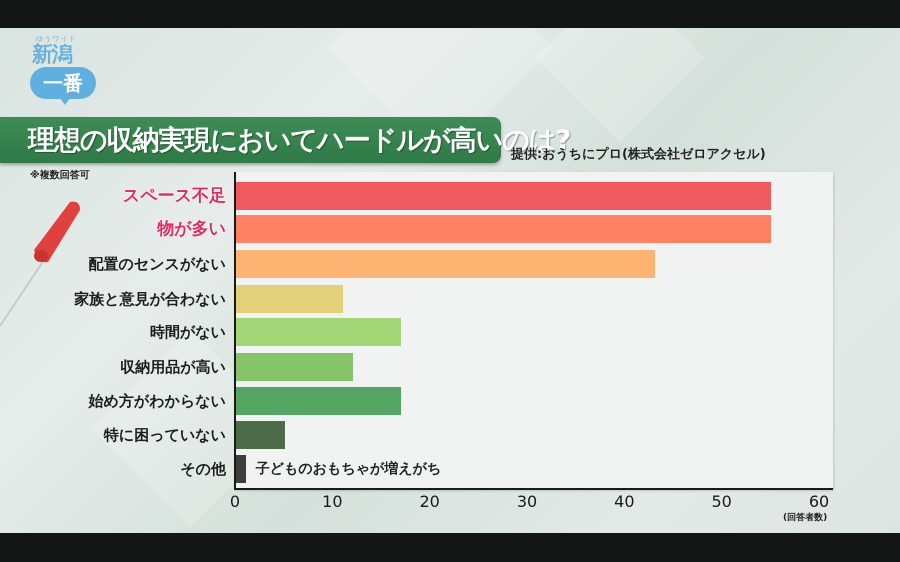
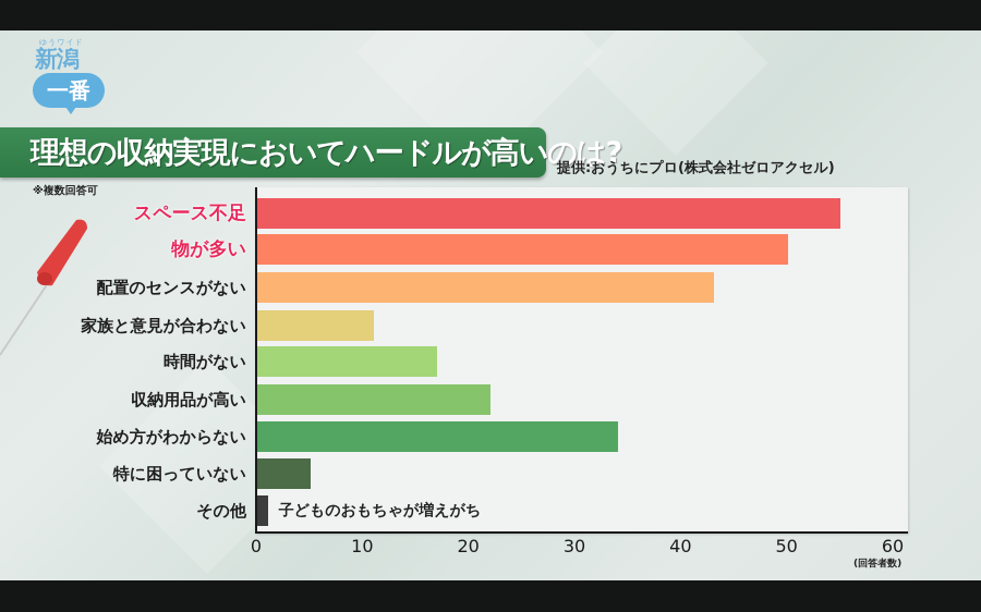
物が多い: 55 -> 50
収納用品が高い: 12 -> 22
始め方がわからない: 17 -> 34
